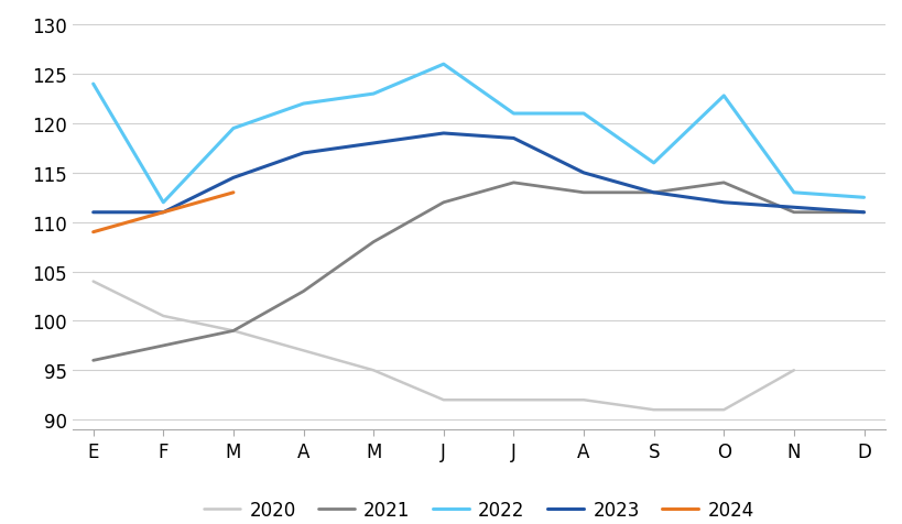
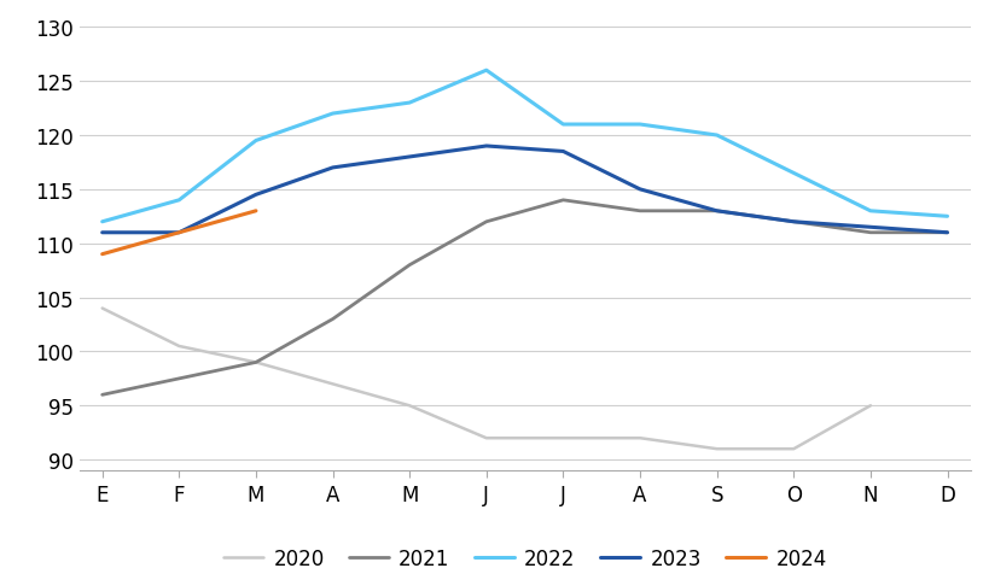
2022/E: 124.0 -> 112.0
2022/F: 112.0 -> 114.0
2022/S: 116.0 -> 120.0
2021/O: 114.0 -> 112.0
2022/O: 122.8 -> 116.5
